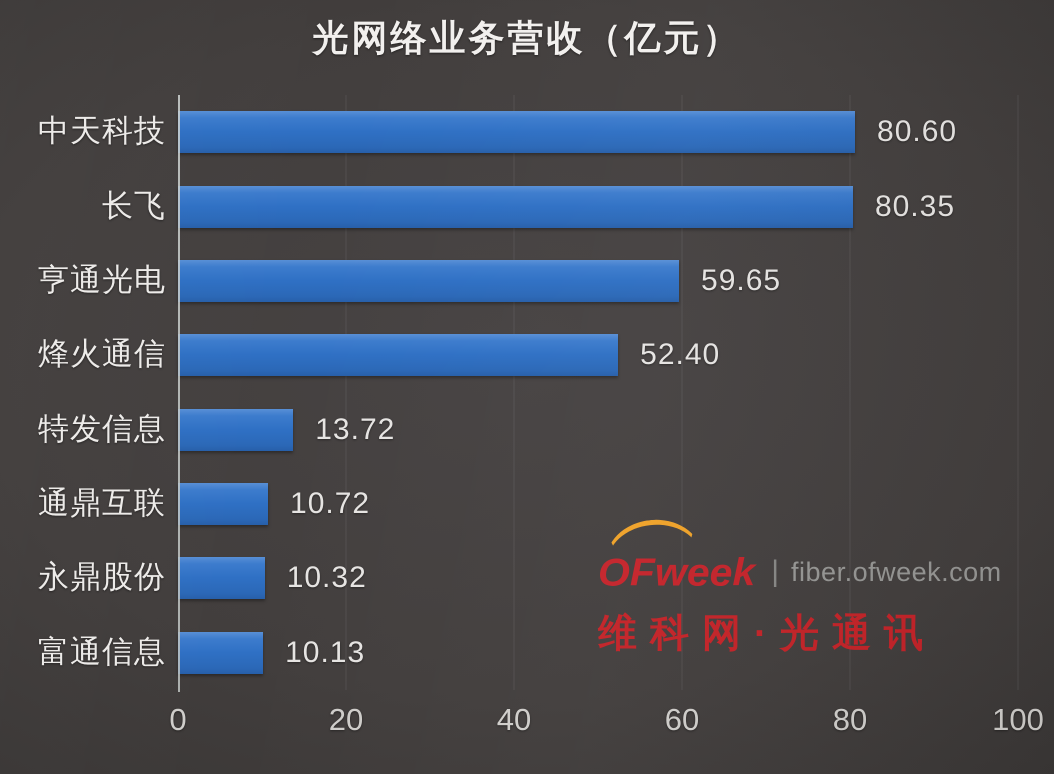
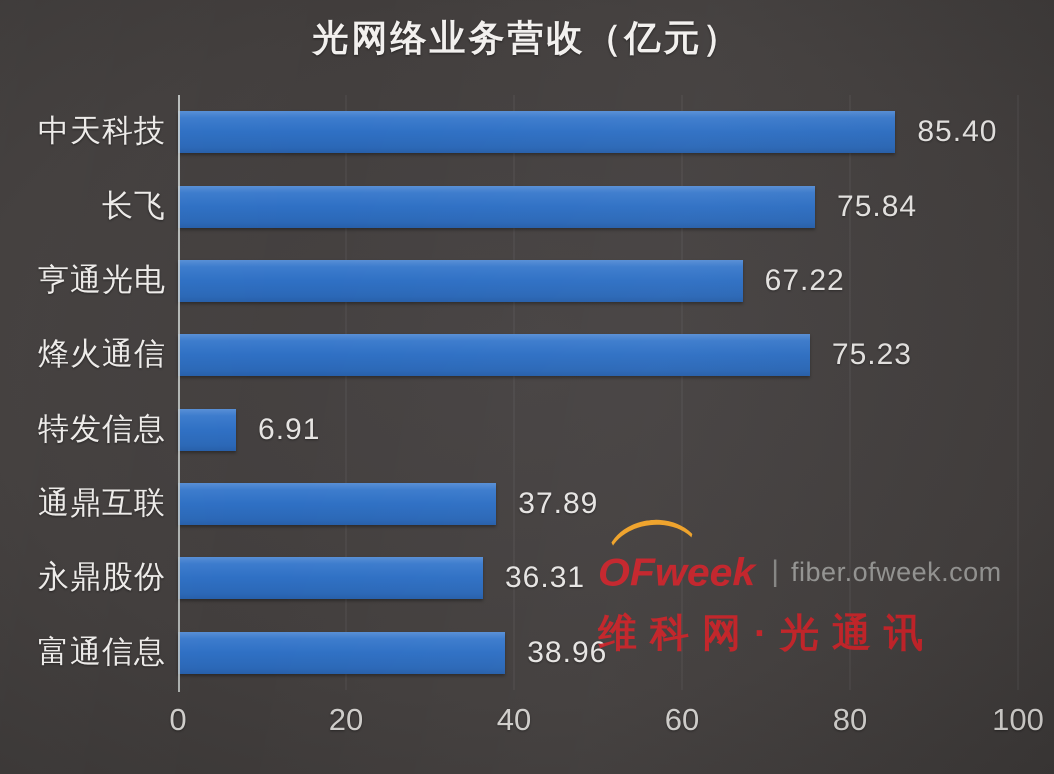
中天科技: 80.60 -> 85.40
长飞: 80.35 -> 75.84
亨通光电: 59.65 -> 67.22
烽火通信: 52.40 -> 75.23
特发信息: 13.72 -> 6.91
通鼎互联: 10.72 -> 37.89
永鼎股份: 10.32 -> 36.31
富通信息: 10.13 -> 38.96
